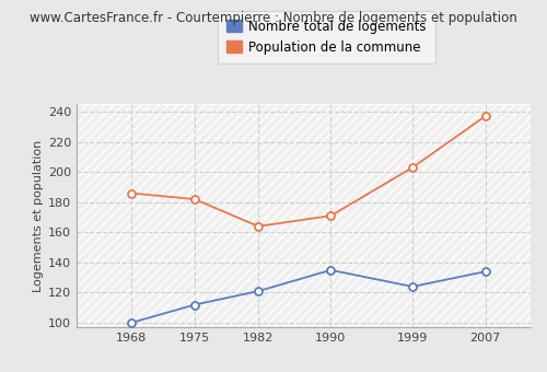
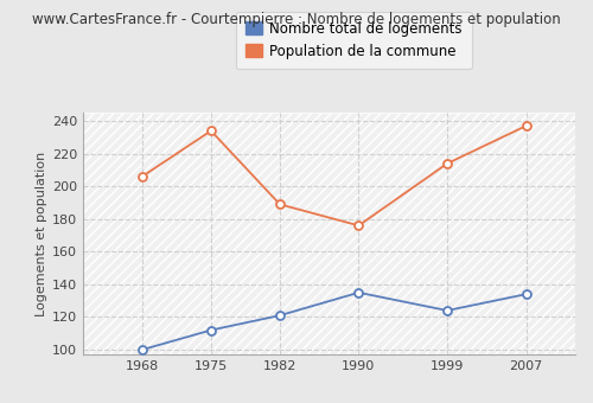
Population de la commune/1968: 186 -> 206
Population de la commune/1975: 182 -> 234
Population de la commune/1982: 164 -> 189
Population de la commune/1990: 171 -> 176
Population de la commune/1999: 203 -> 214
